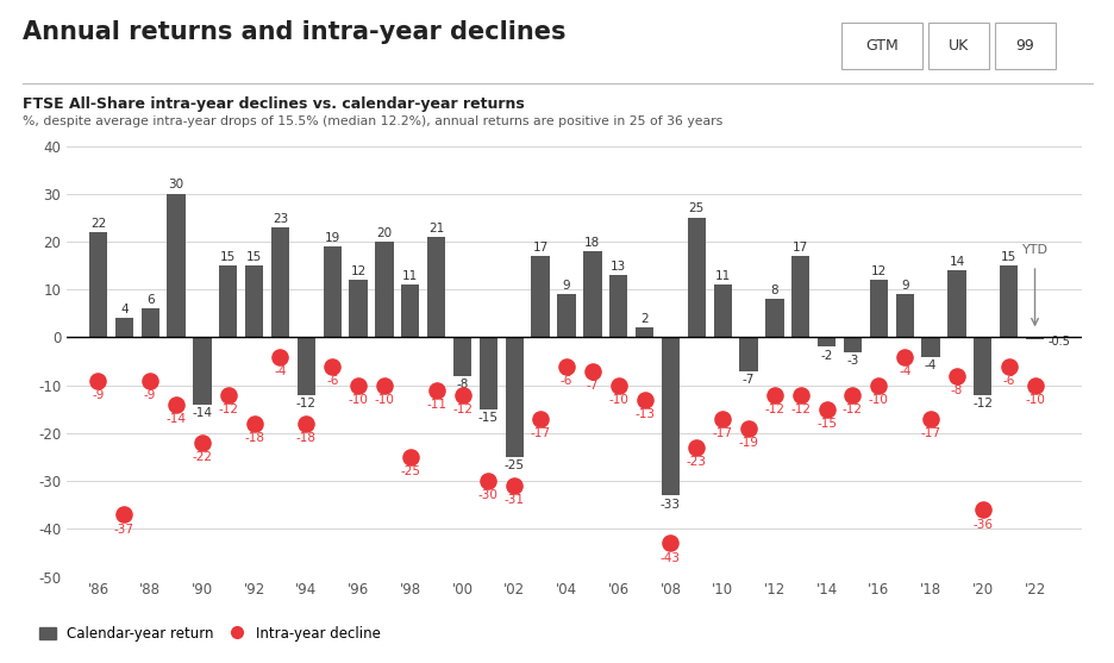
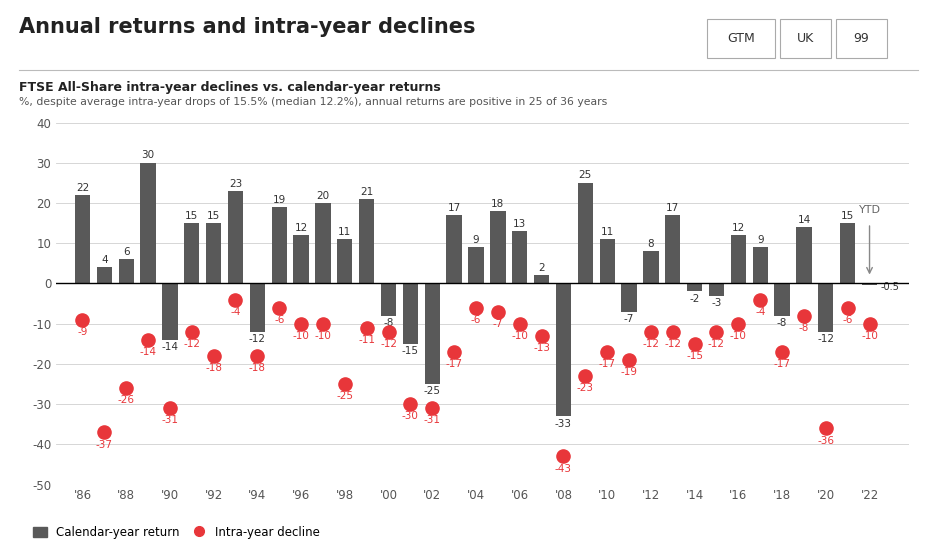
Intra-year decline/'88: -9 -> -26
Intra-year decline/'90: -22 -> -31
Calendar-year return/'18: -4 -> -8
